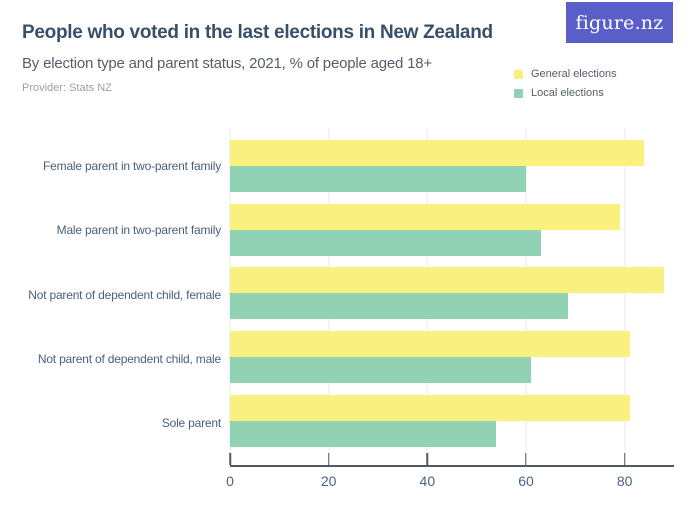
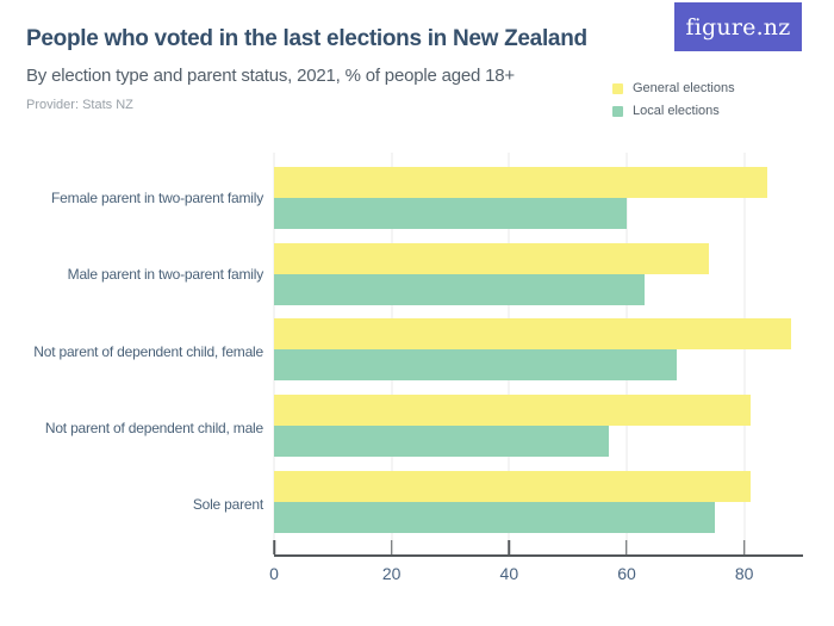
General elections/Male parent in two-parent family: 79 -> 74
Local elections/Not parent of dependent child, male: 61 -> 57
Local elections/Sole parent: 54 -> 75
